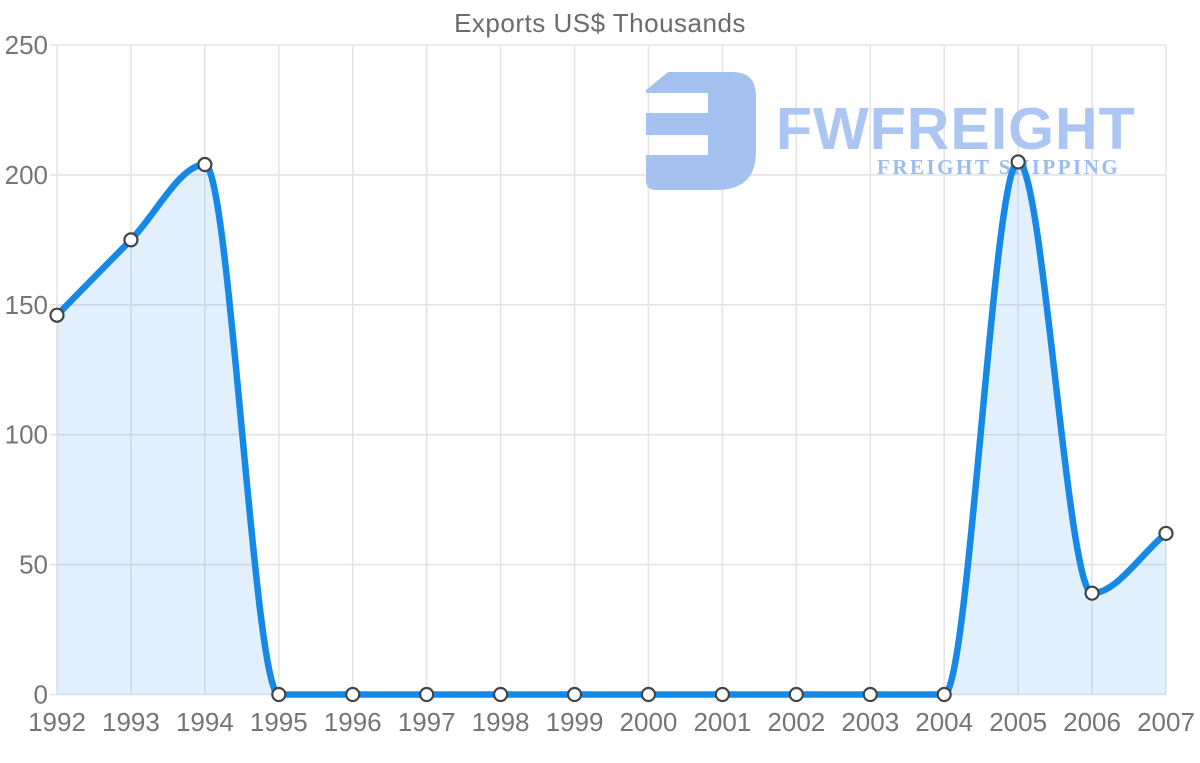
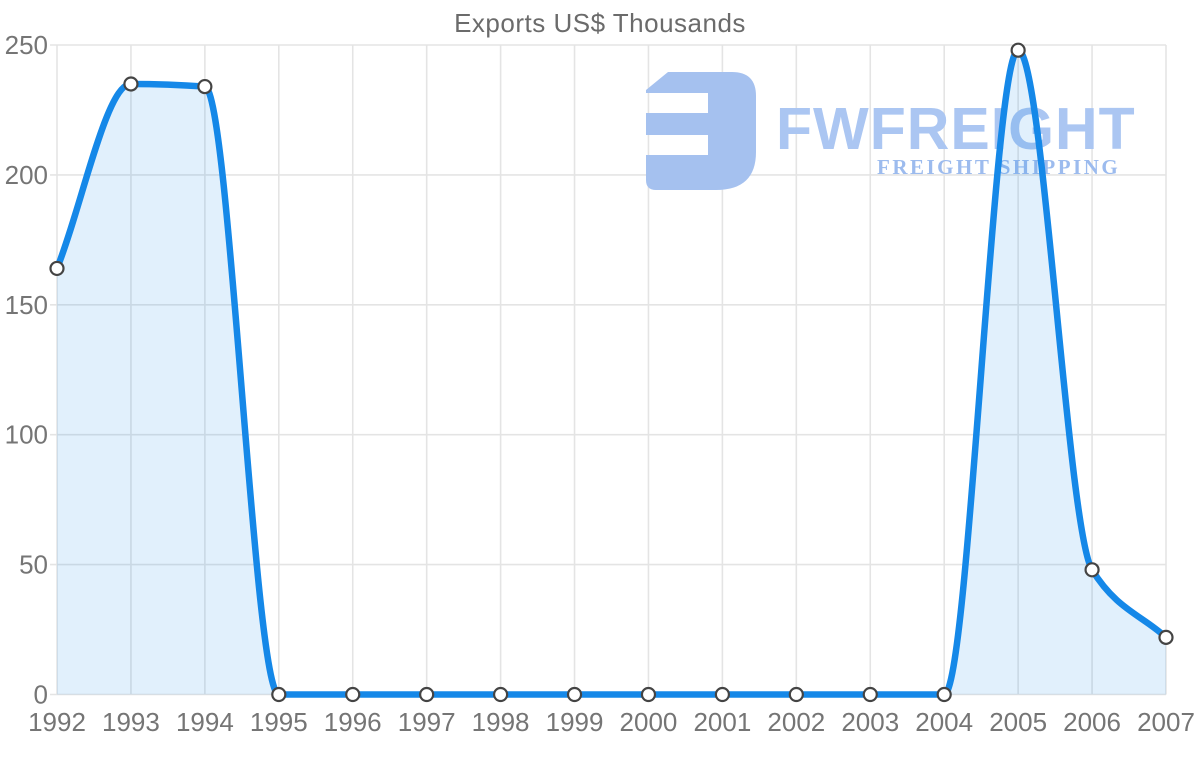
1992: 146 -> 164
1993: 175 -> 235
1994: 204 -> 234
2005: 205 -> 248
2006: 39 -> 48
2007: 62 -> 22
